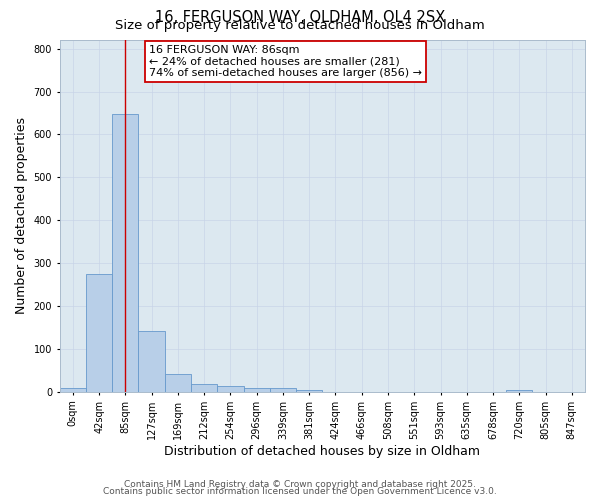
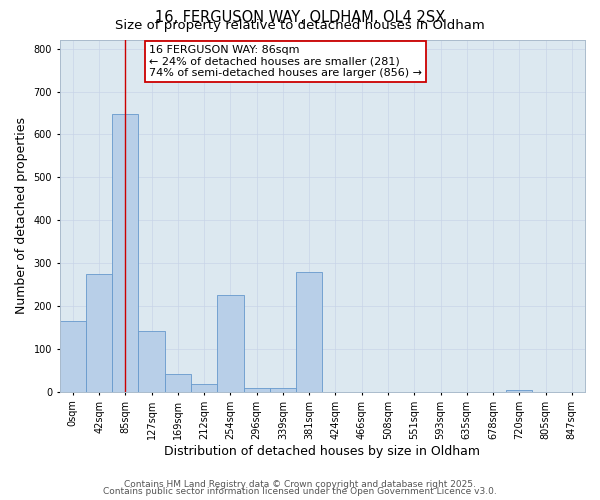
0sqm: 8 -> 165
254sqm: 13 -> 225
381sqm: 5 -> 280
